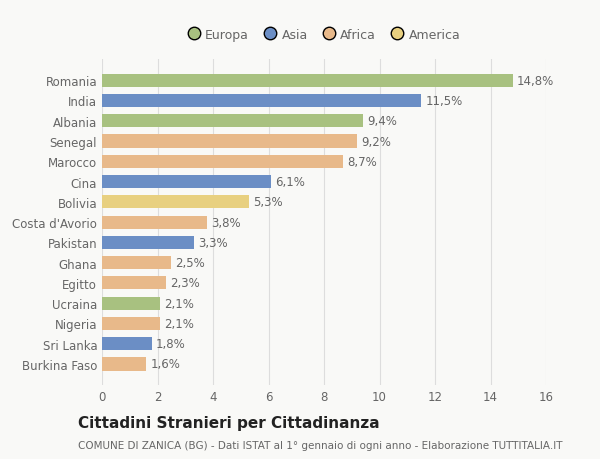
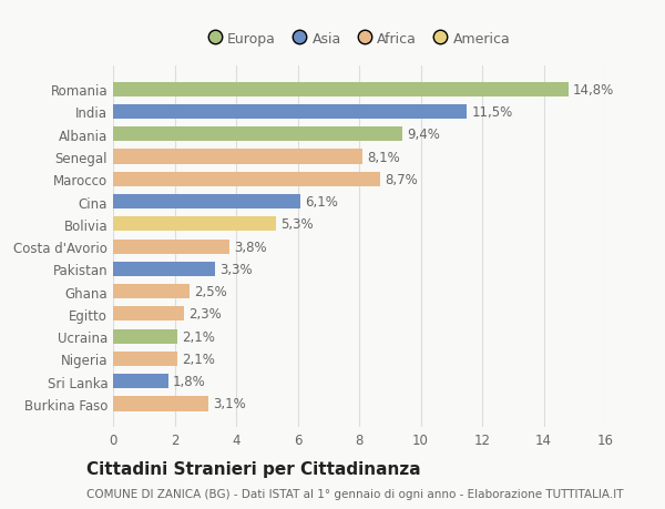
Senegal: 9,2% -> 8,1%
Burkina Faso: 1,6% -> 3,1%
